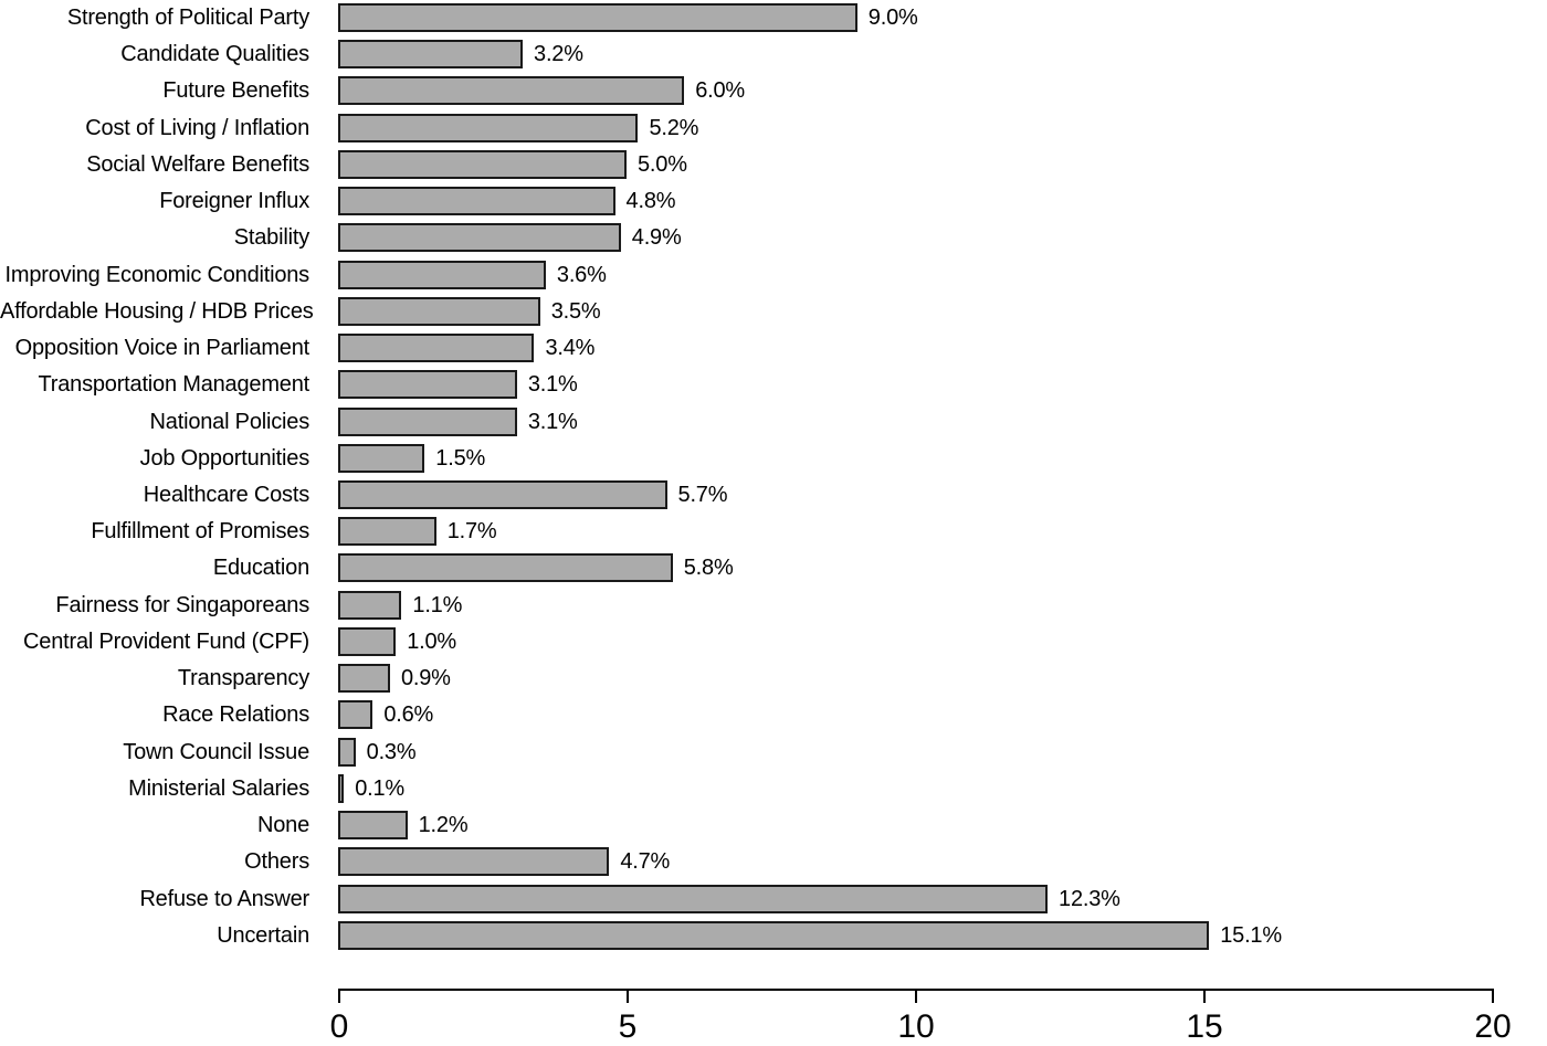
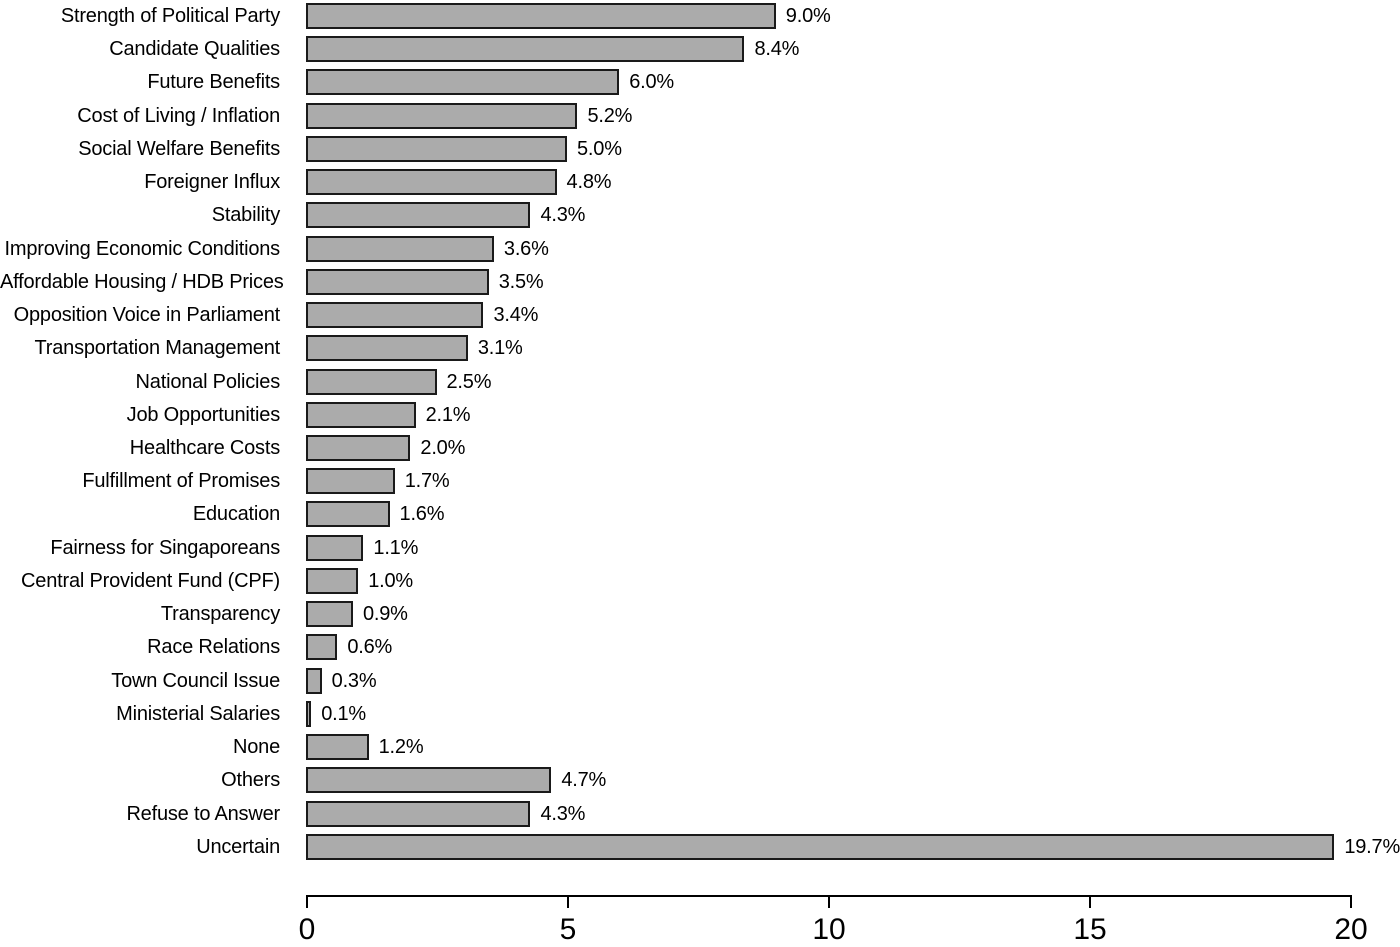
Candidate Qualities: 3.2% -> 8.4%
Stability: 4.9% -> 4.3%
National Policies: 3.1% -> 2.5%
Job Opportunities: 1.5% -> 2.1%
Healthcare Costs: 5.7% -> 2.0%
Education: 5.8% -> 1.6%
Refuse to Answer: 12.3% -> 4.3%
Uncertain: 15.1% -> 19.7%
